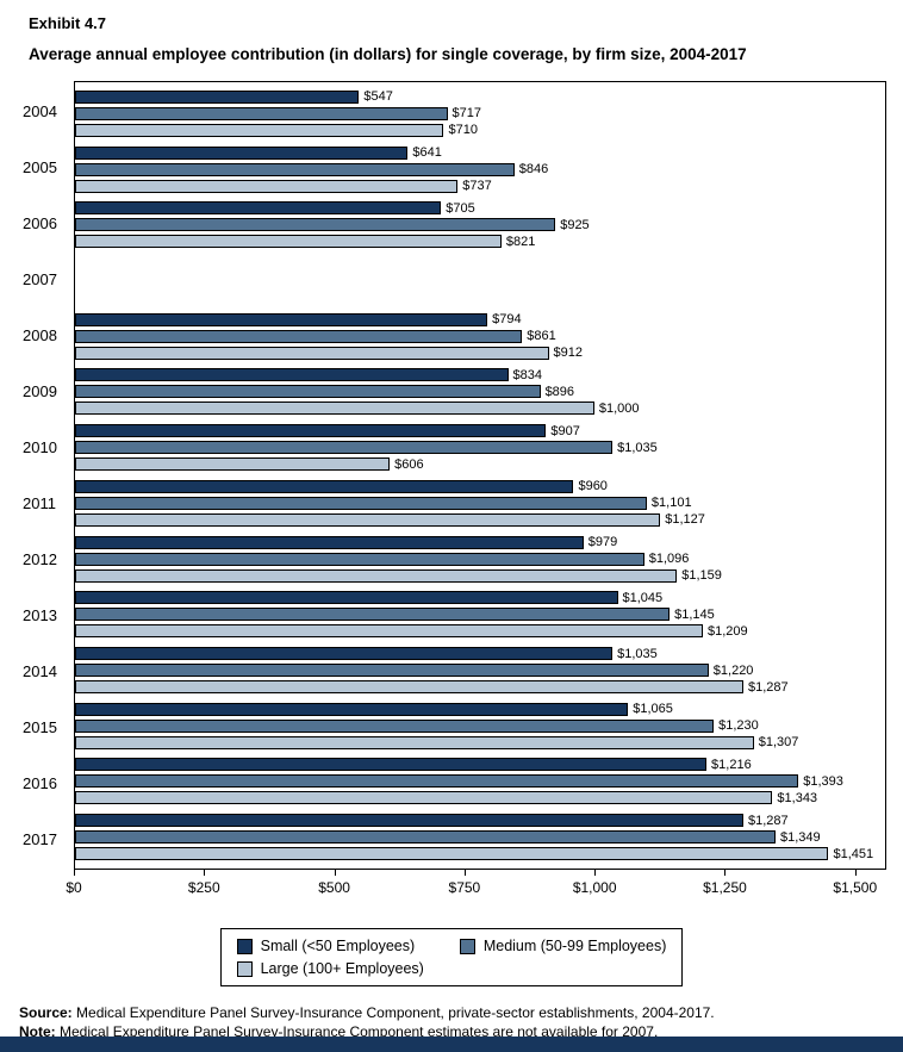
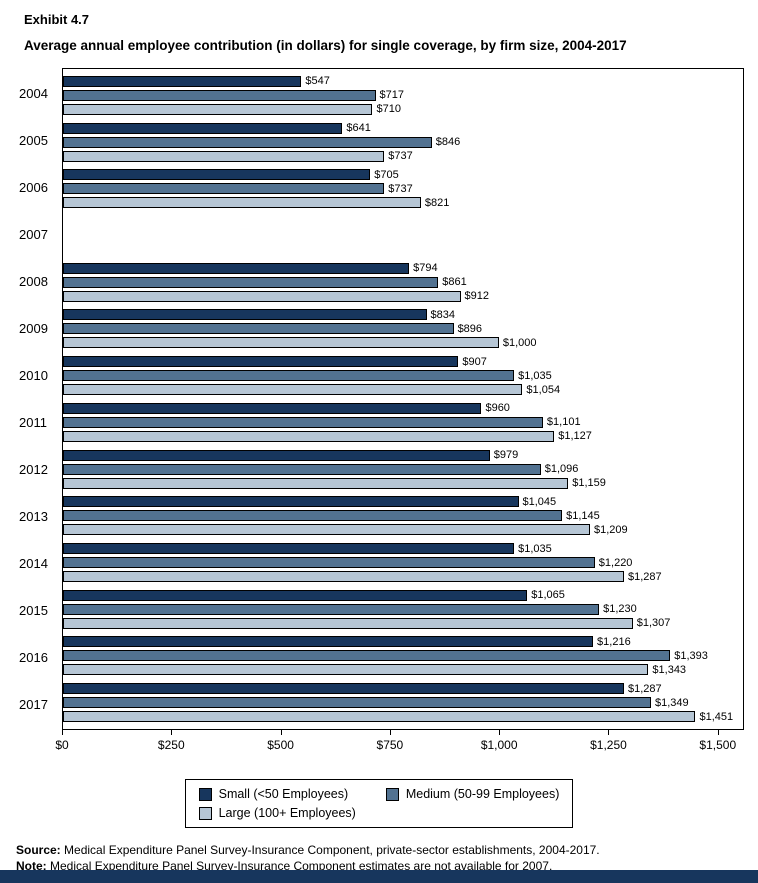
Medium (50-99 Employees)/2006: $925 -> $737
Large (100+ Employees)/2010: $606 -> $1,054
